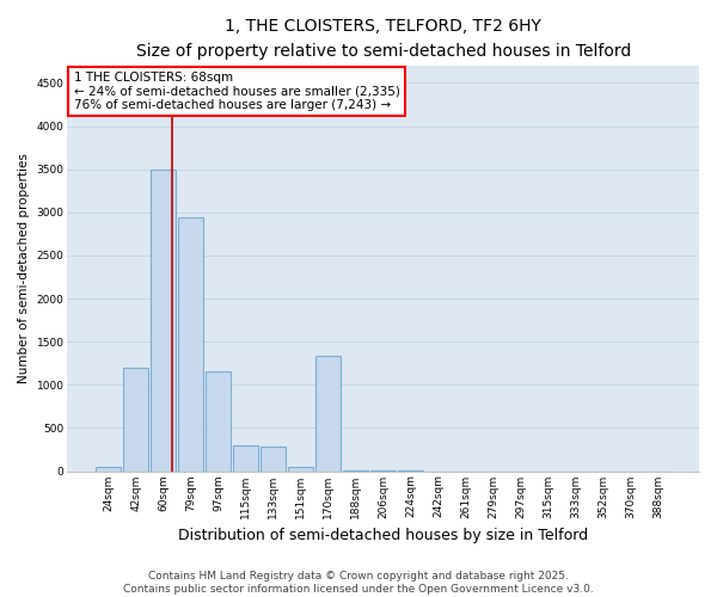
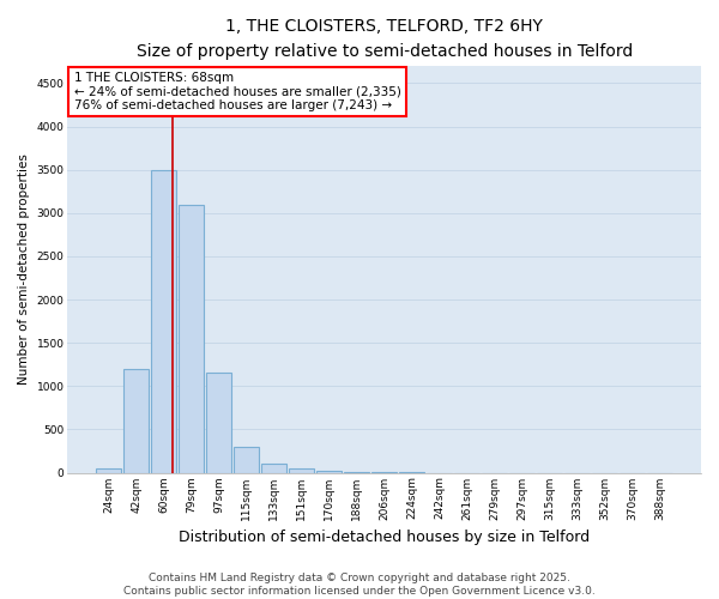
79sqm: 2940 -> 3100
133sqm: 280 -> 100
170sqm: 1340 -> 20
